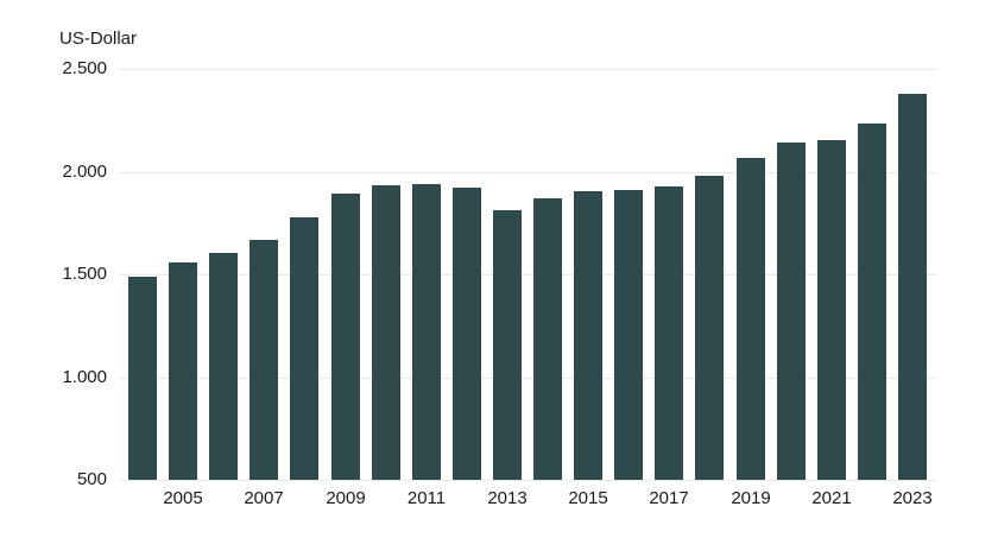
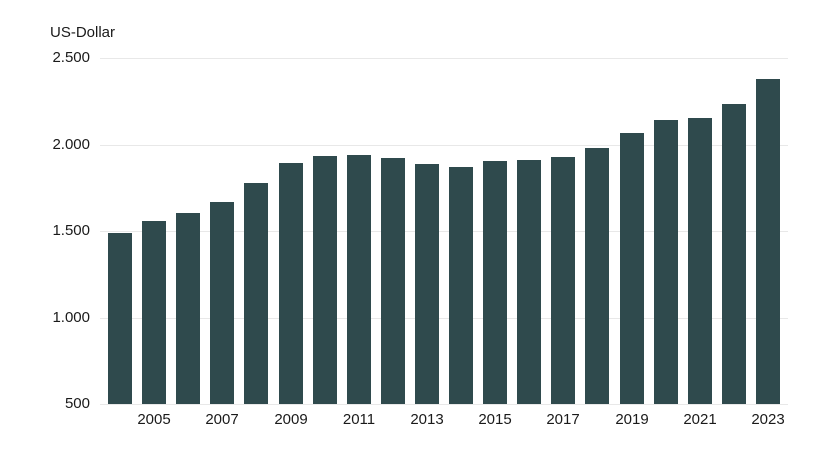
2013: 1810 -> 1880
